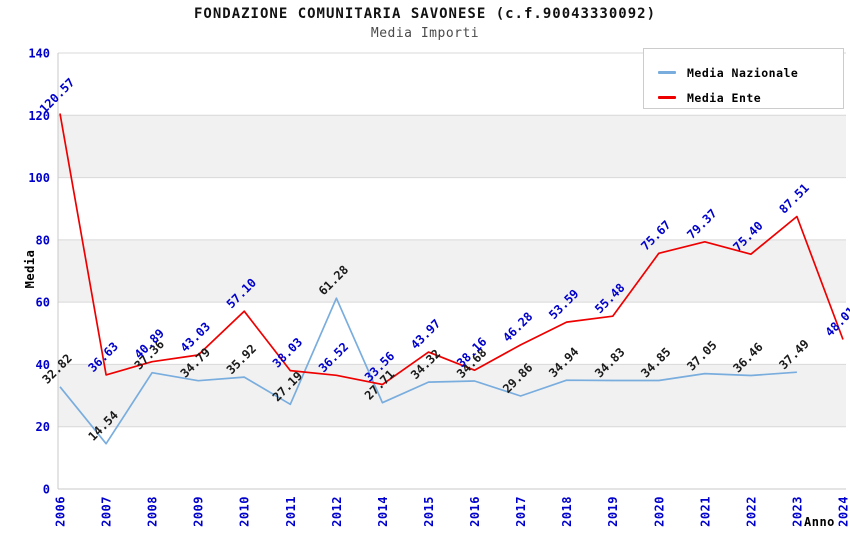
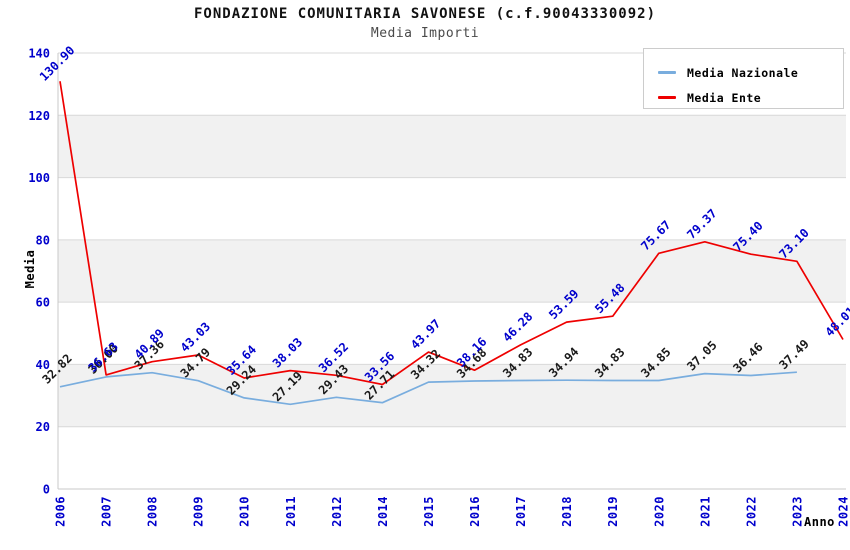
Media Ente/2006: 120.57 -> 130.90
Media Nazionale/2007: 14.54 -> 36.00
Media Nazionale/2010: 35.92 -> 29.24
Media Ente/2010: 57.10 -> 35.64
Media Nazionale/2012: 61.28 -> 29.43
Media Nazionale/2017: 29.86 -> 34.83
Media Ente/2023: 87.51 -> 73.10
